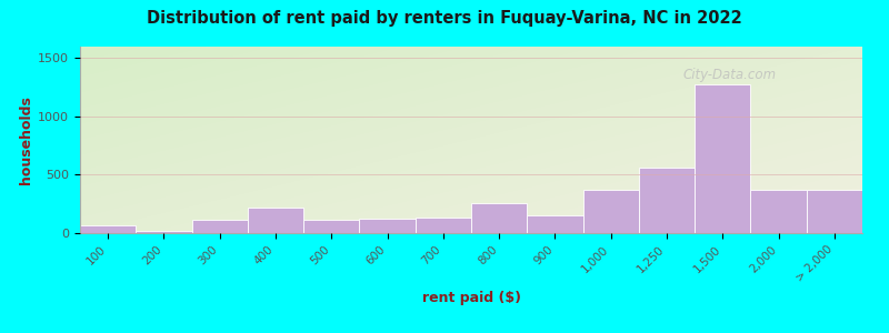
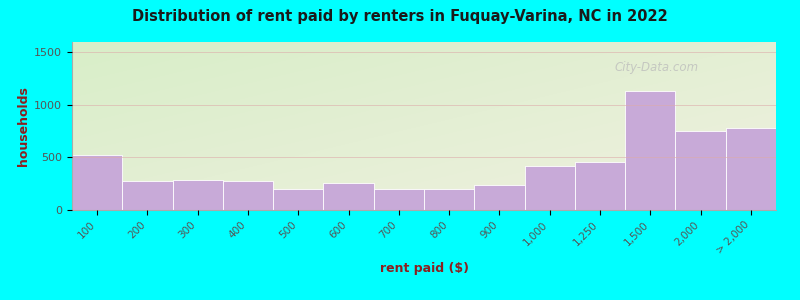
100: 60 -> 520
200: 20 -> 280
300: 110 -> 290
400: 220 -> 280
500: 120 -> 200
600: 120 -> 260
700: 130 -> 200
800: 260 -> 200
900: 160 -> 240
1,000: 370 -> 420
1,250: 560 -> 460
1,500: 1280 -> 1130
2,000: 380 -> 750
> 2,000: 380 -> 780
